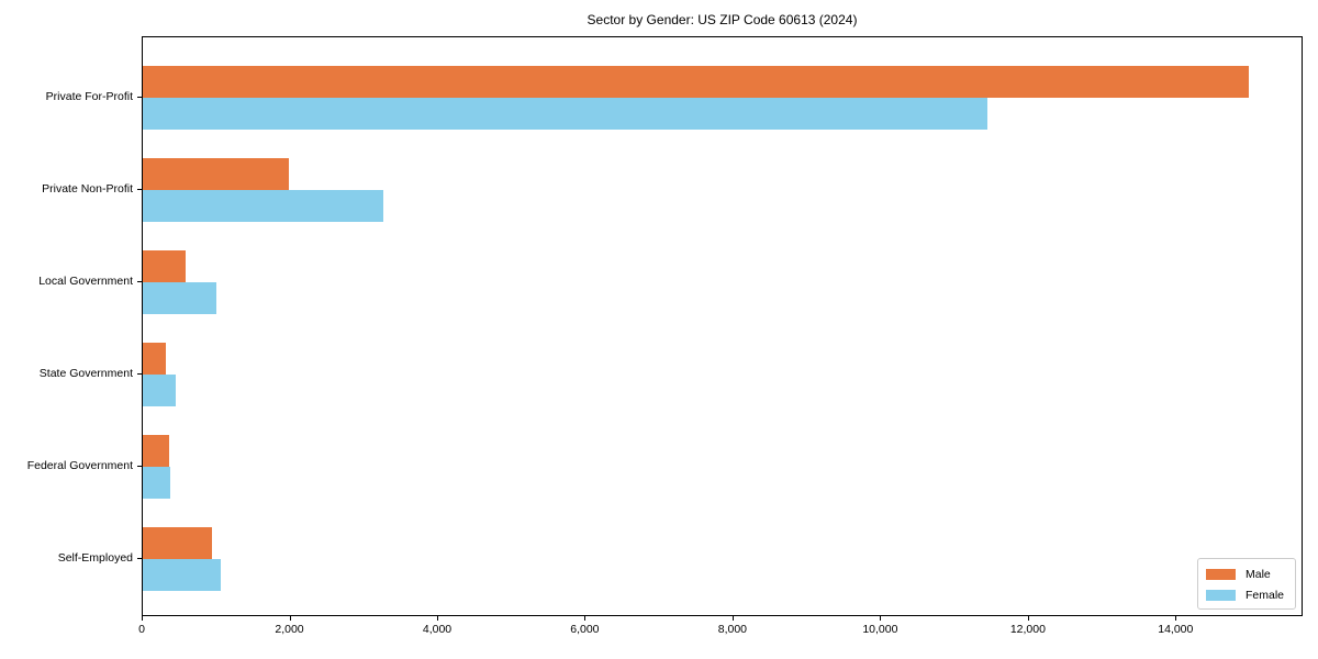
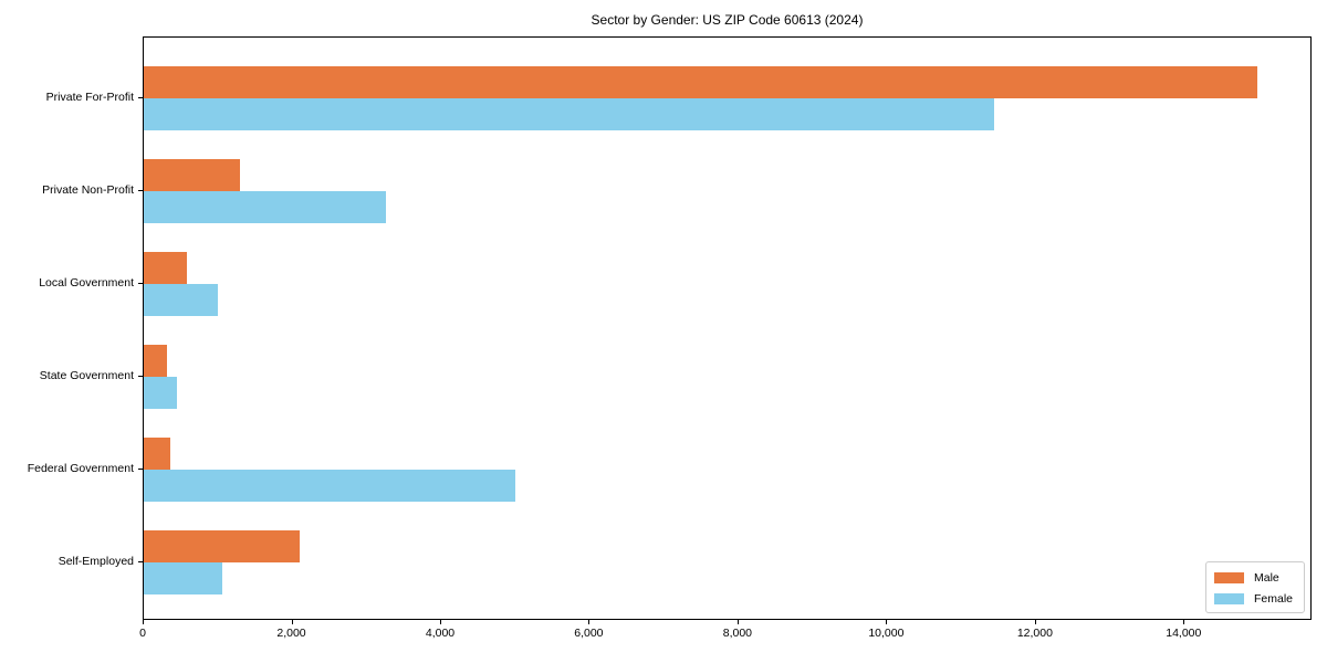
Male/Private Non-Profit: 2000 -> 1300
Female/Federal Government: 400 -> 5000
Male/Self-Employed: 900 -> 2100
